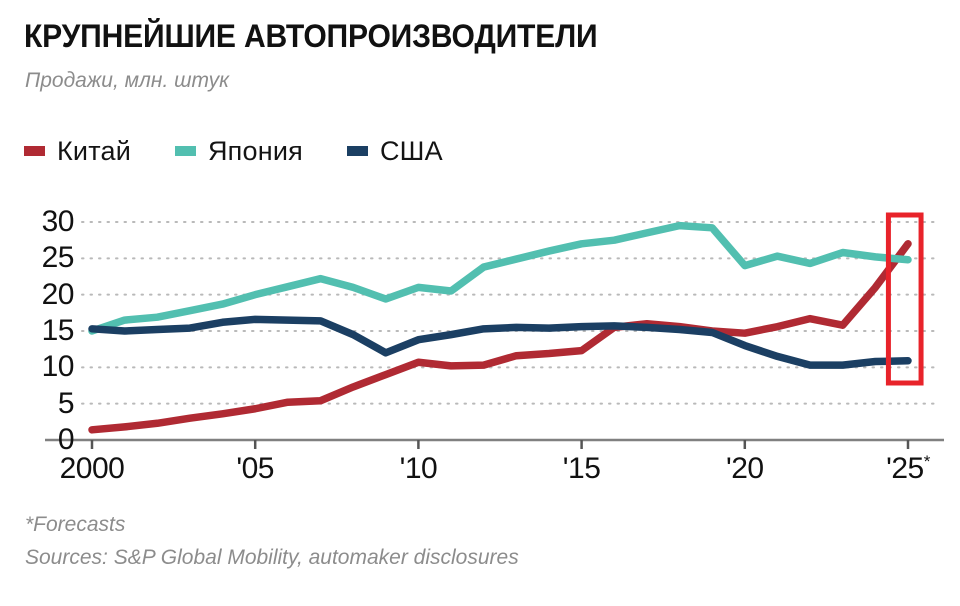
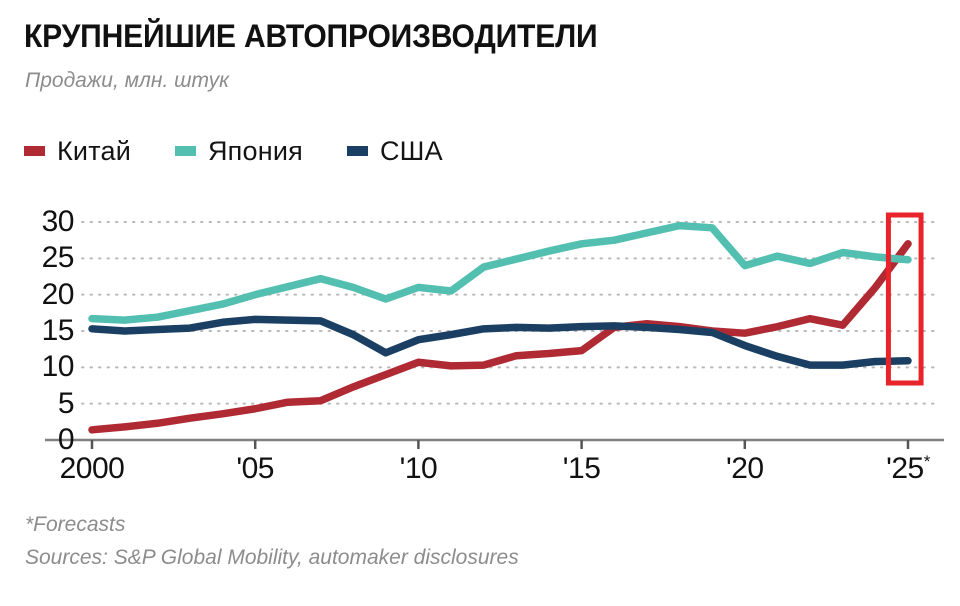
Япония/2000: 15 -> 17
